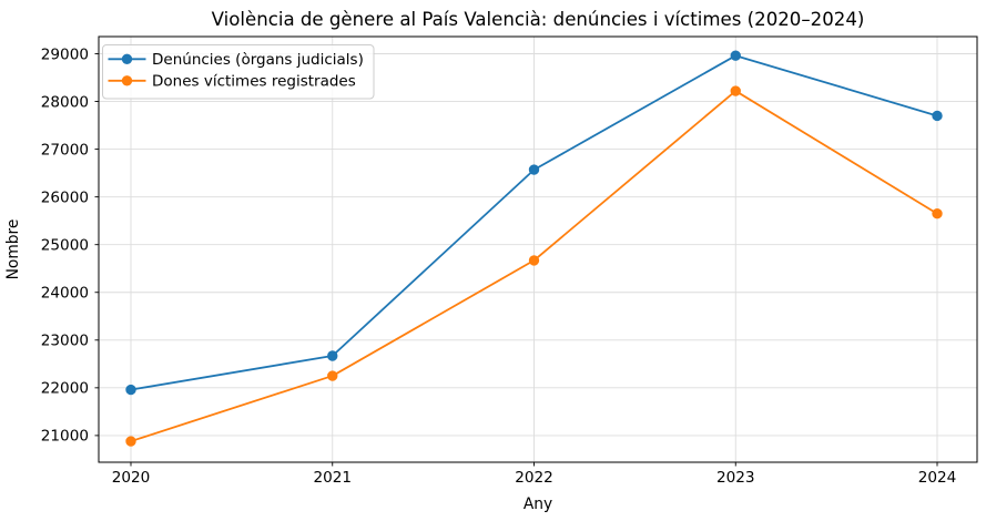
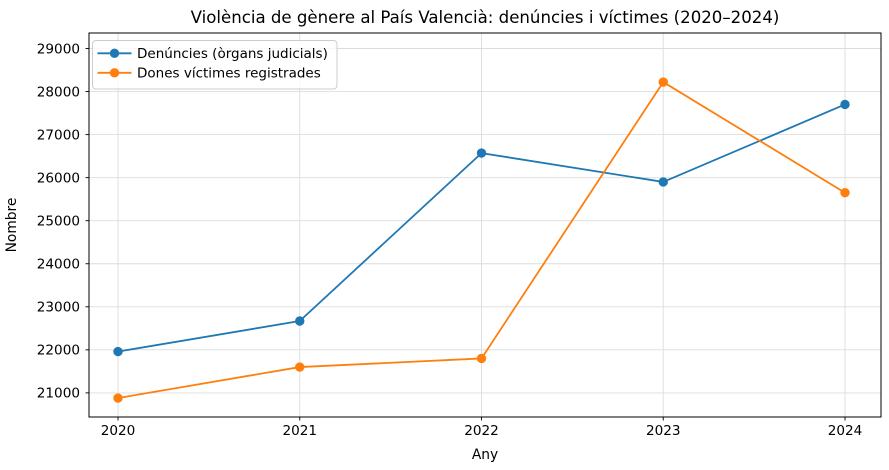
Dones víctimes registrades/2021: 22200 -> 21600
Dones víctimes registrades/2022: 24700 -> 21800
Denúncies (òrgans judicials)/2023: 29000 -> 25900
